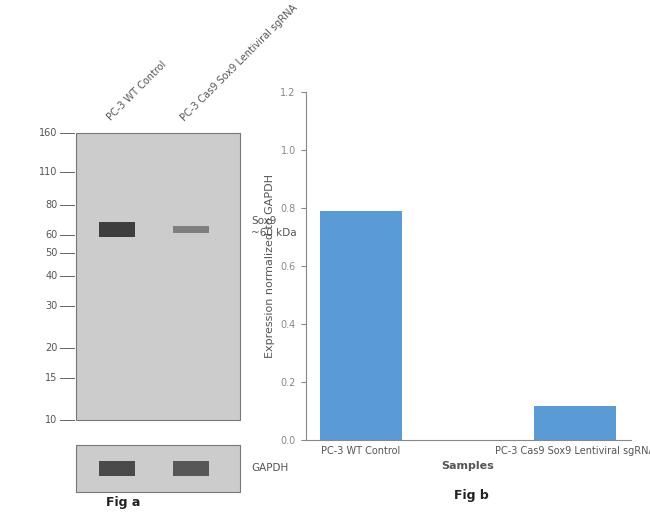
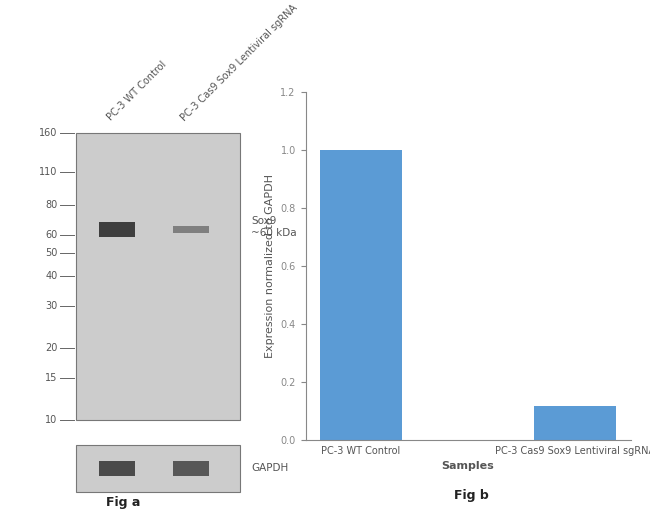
PC-3 WT Control: 0.79 -> 1.00
